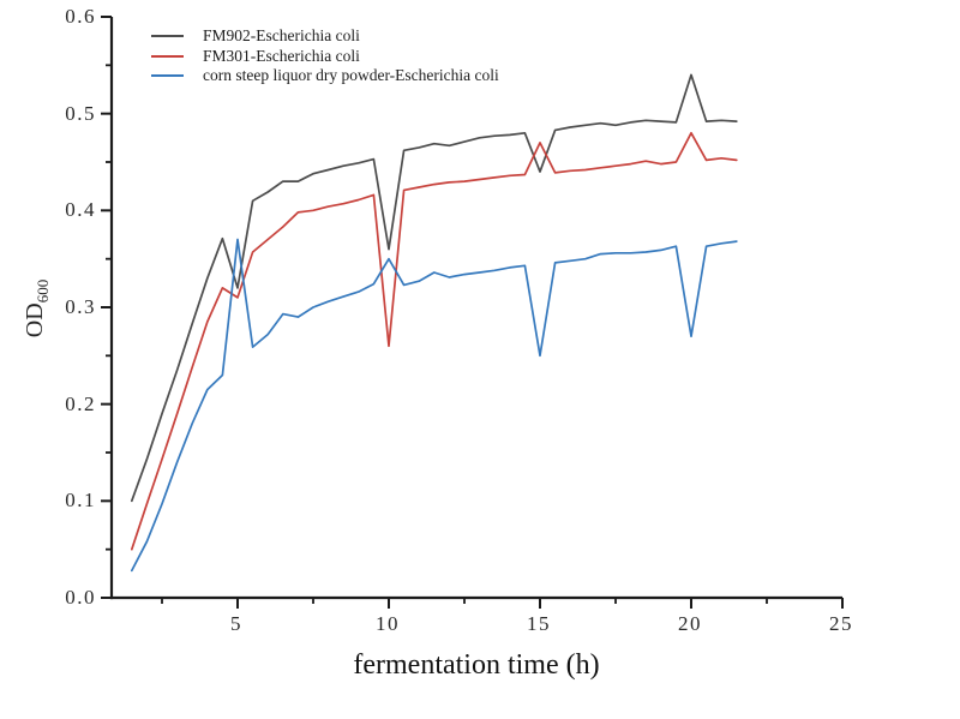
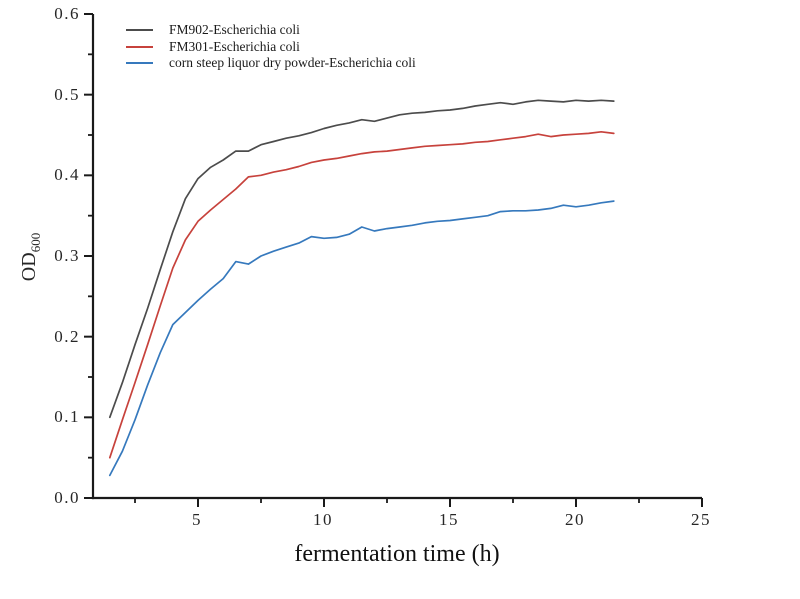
FM902-Escherichia coli/5: 0.32 -> 0.40
FM301-Escherichia coli/5: 0.31 -> 0.34
corn steep liquor dry powder-Escherichia coli/5: 0.37 -> 0.24
FM902-Escherichia coli/10: 0.36 -> 0.46
FM301-Escherichia coli/10: 0.26 -> 0.42
corn steep liquor dry powder-Escherichia coli/10: 0.35 -> 0.32
FM902-Escherichia coli/15: 0.44 -> 0.48
FM301-Escherichia coli/15: 0.47 -> 0.44
corn steep liquor dry powder-Escherichia coli/15: 0.25 -> 0.34
FM902-Escherichia coli/20: 0.54 -> 0.49
FM301-Escherichia coli/20: 0.48 -> 0.45
corn steep liquor dry powder-Escherichia coli/20: 0.27 -> 0.36
